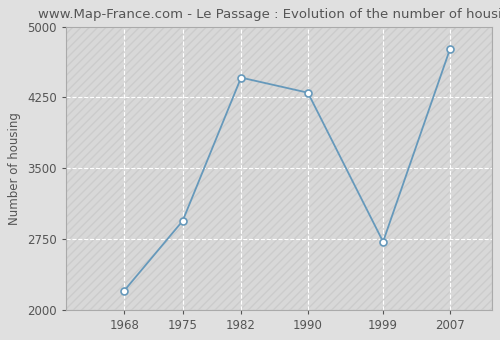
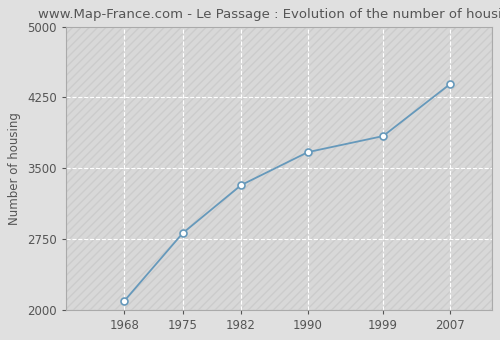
1968: 2200 -> 2090
1975: 2940 -> 2810
1982: 4460 -> 3320
1990: 4300 -> 3670
1999: 2720 -> 3840
2007: 4760 -> 4390
